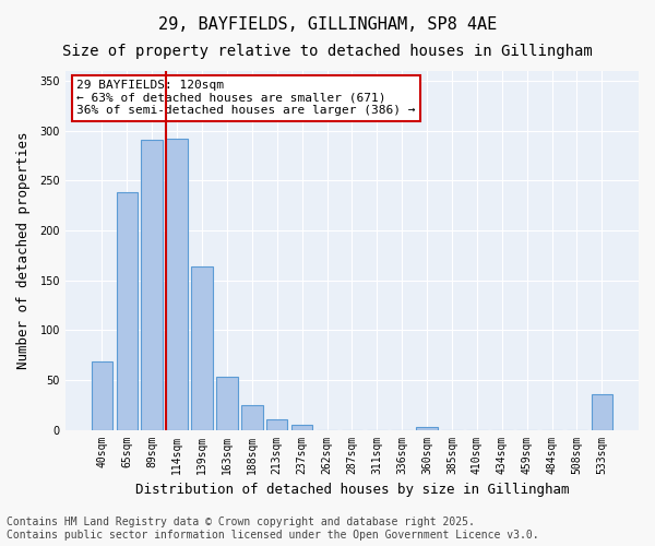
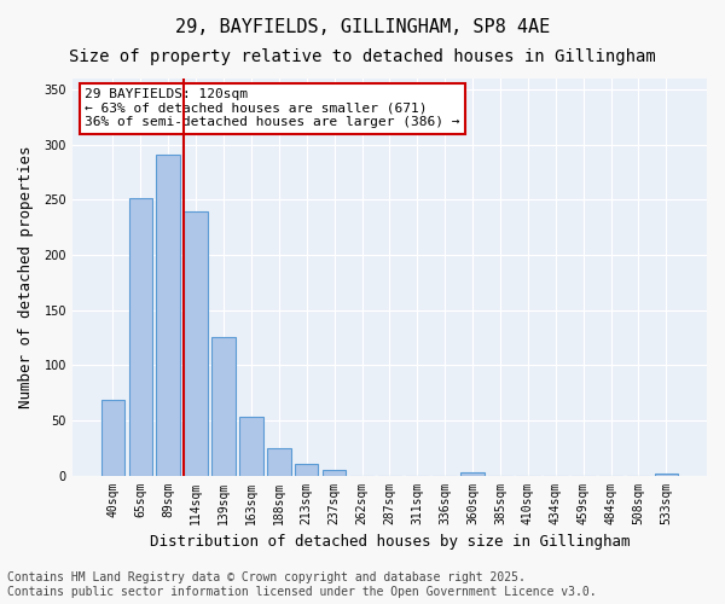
65sqm: 238 -> 251
114sqm: 292 -> 240
139sqm: 164 -> 126
533sqm: 36 -> 2
